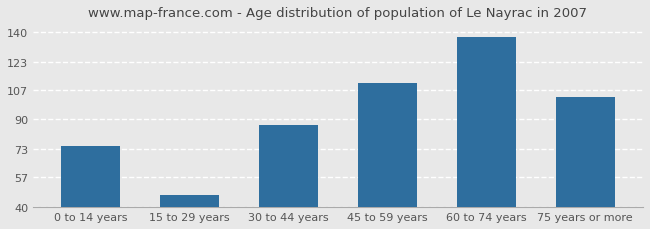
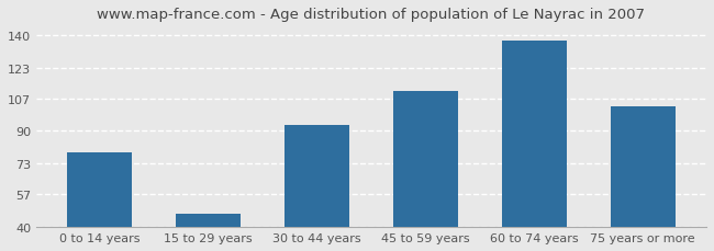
0 to 14 years: 75 -> 79
30 to 44 years: 87 -> 93
